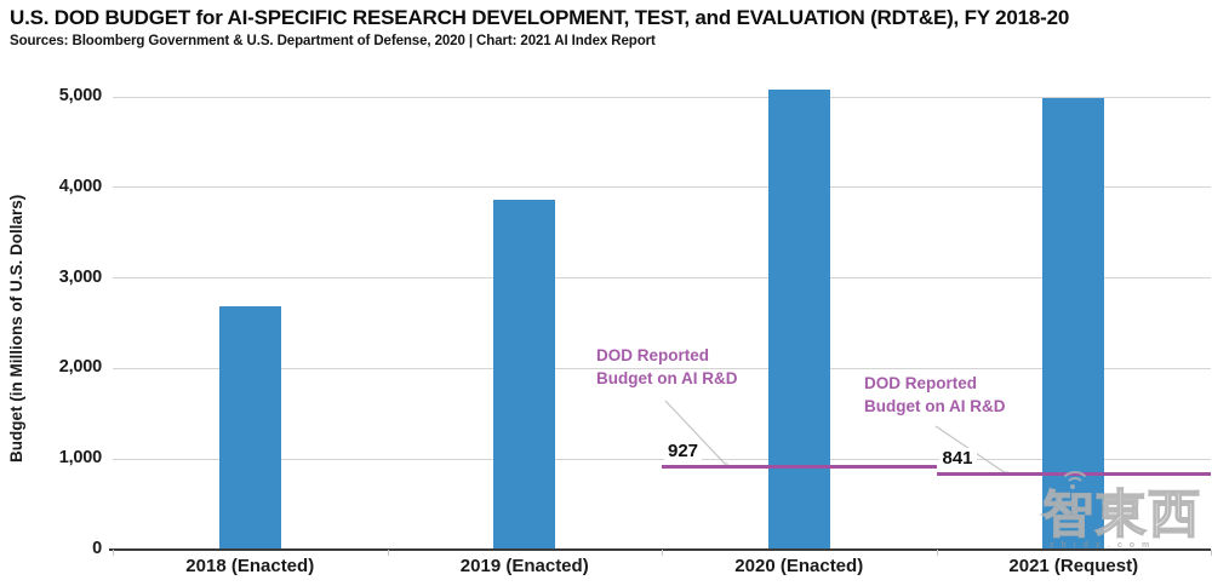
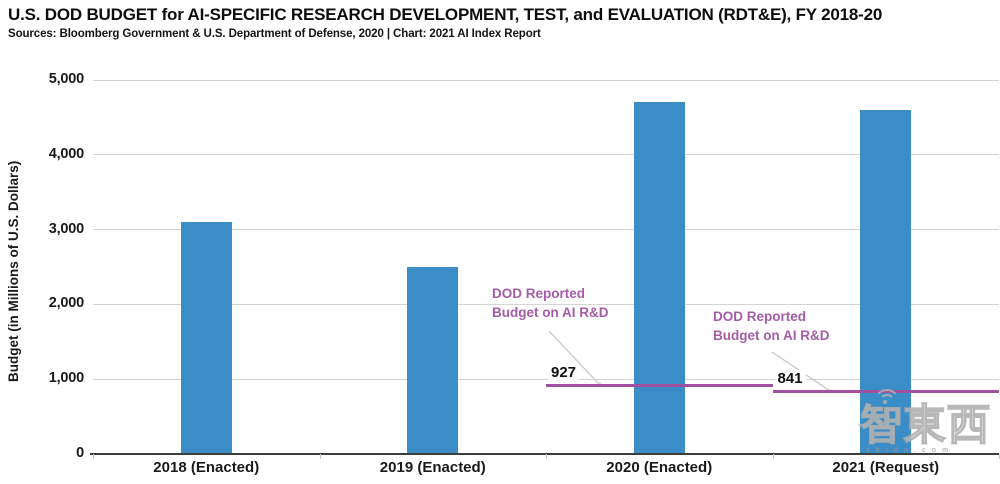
2018 (Enacted): 2700 -> 3100
2019 (Enacted): 3900 -> 2500
2020 (Enacted): 5100 -> 4700
2021 (Request): 5000 -> 4600
